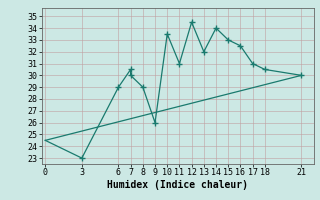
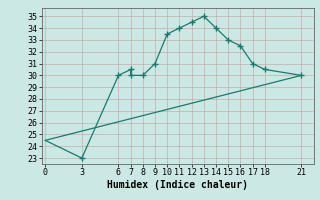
6: 29.0 -> 30.0
8: 29.0 -> 30.0
9: 26.0 -> 31.0
11: 31.0 -> 34.0
13: 32.0 -> 35.0
